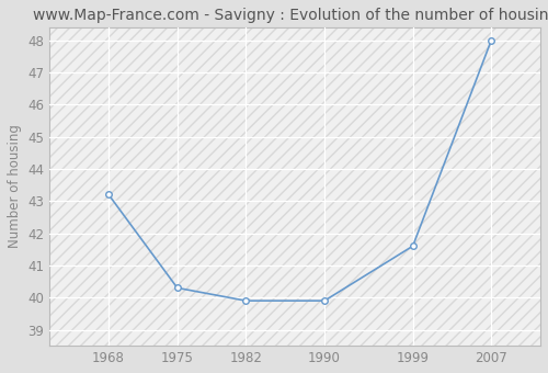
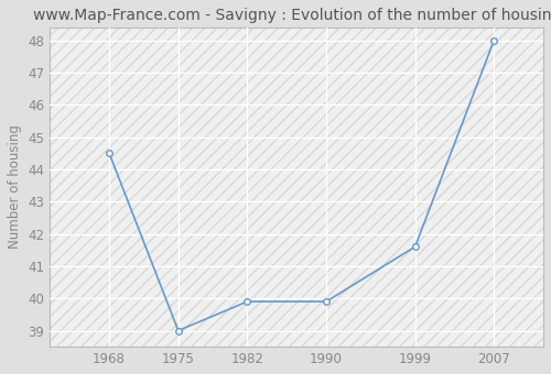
1968: 43.2 -> 44.5
1975: 40.3 -> 39.0
